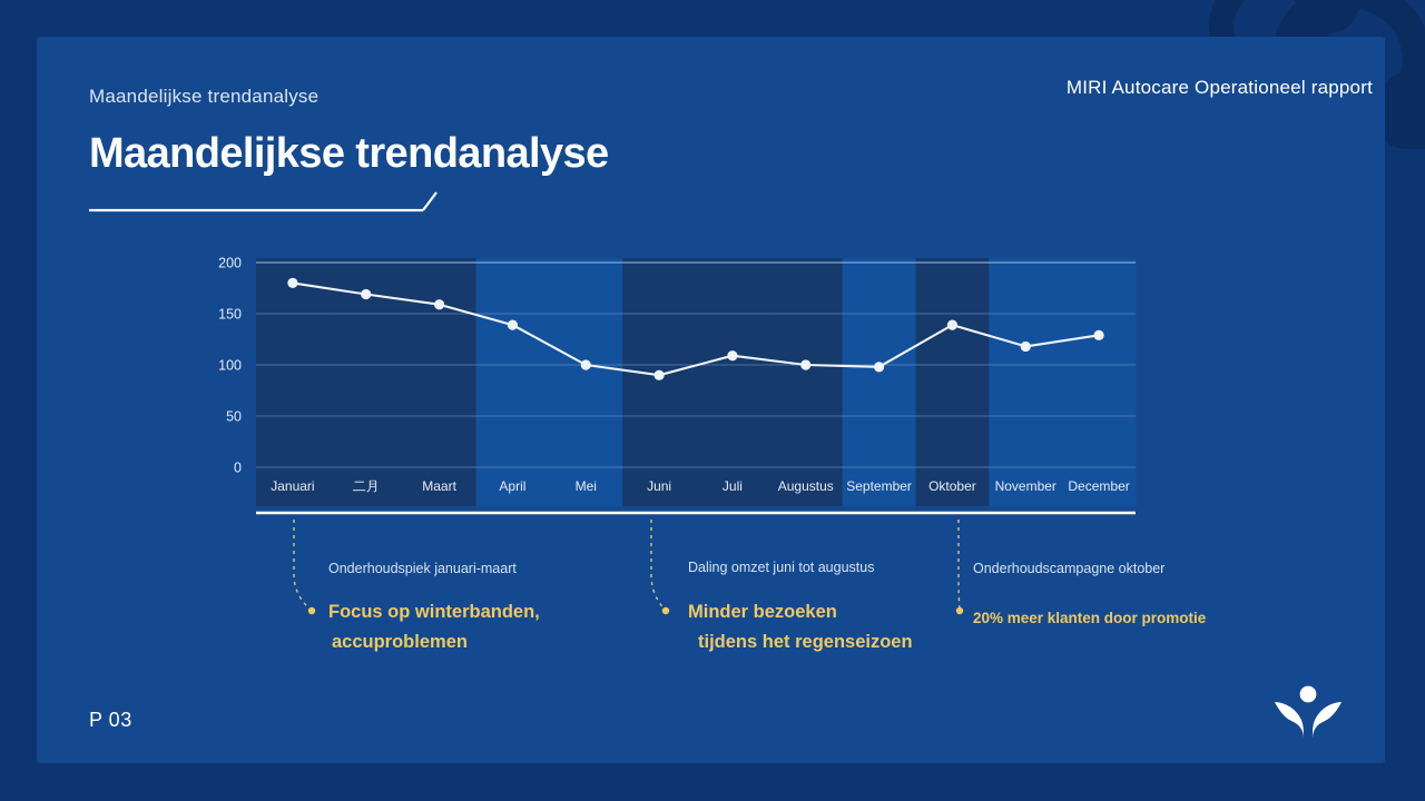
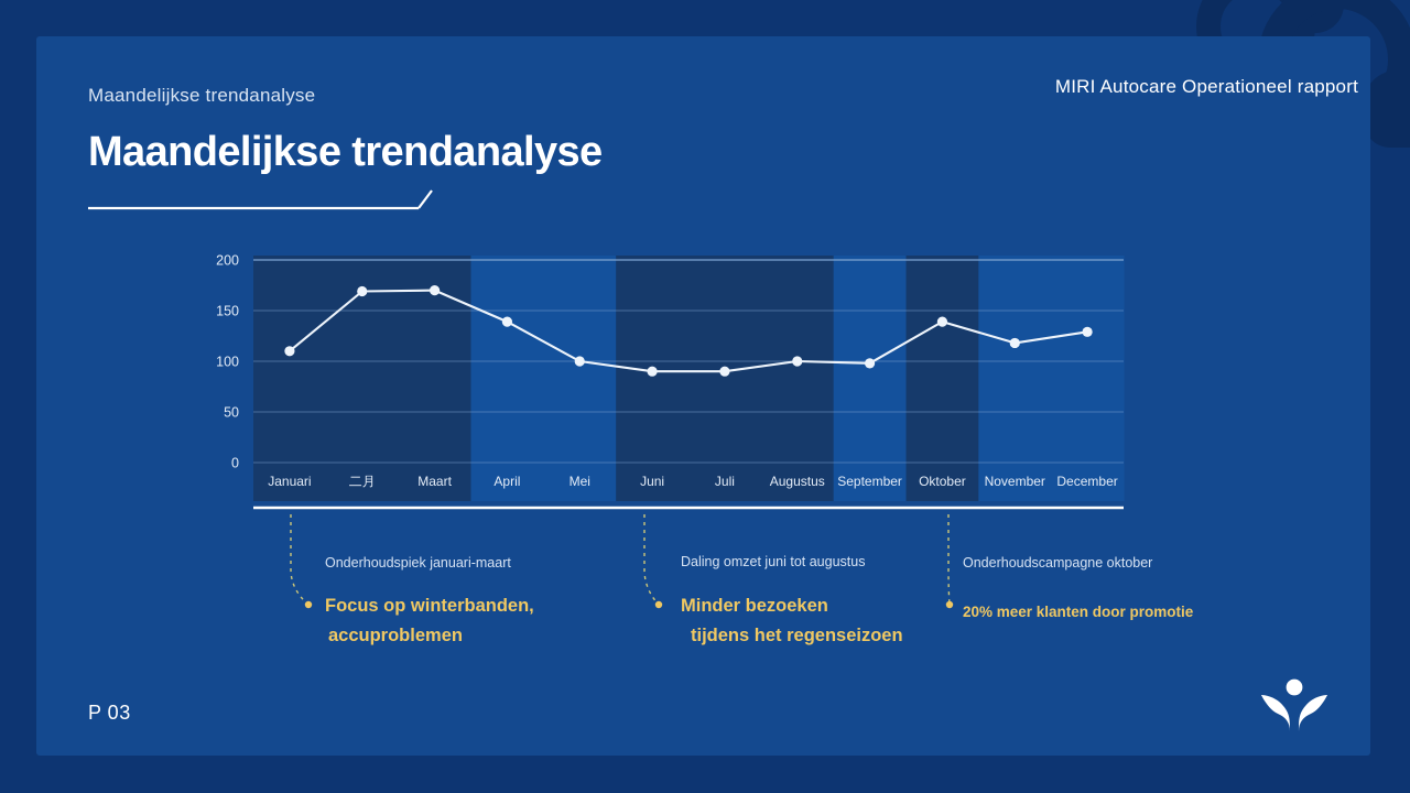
Januari: 180 -> 110
Maart: 160 -> 170
Juli: 110 -> 90
